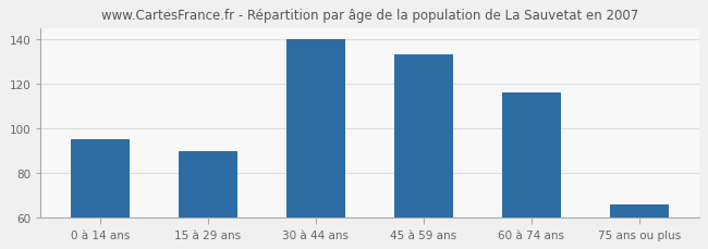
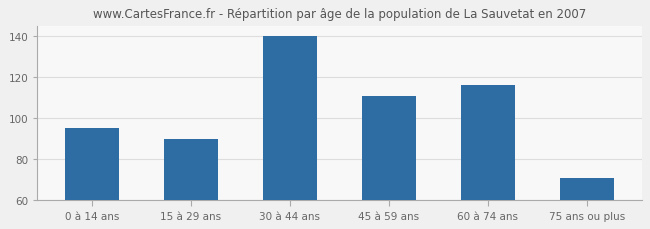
45 à 59 ans: 133 -> 111
75 ans ou plus: 66 -> 71
